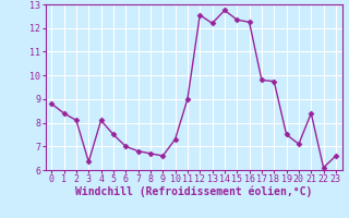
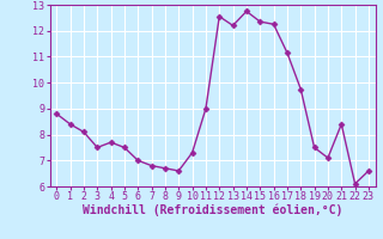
3: 6.35 -> 7.50
4: 8.10 -> 7.70
17: 9.80 -> 11.15
